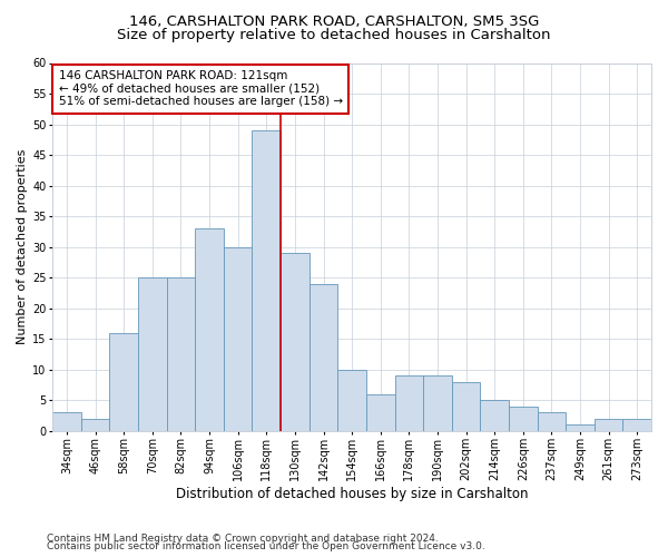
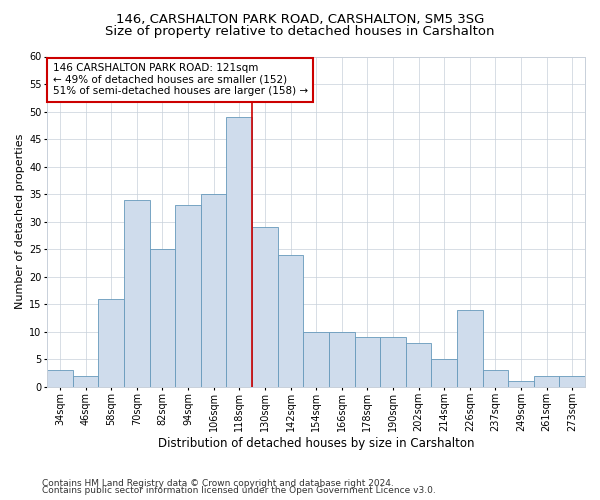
70sqm: 25 -> 34
106sqm: 30 -> 35
166sqm: 6 -> 10
226sqm: 4 -> 14
